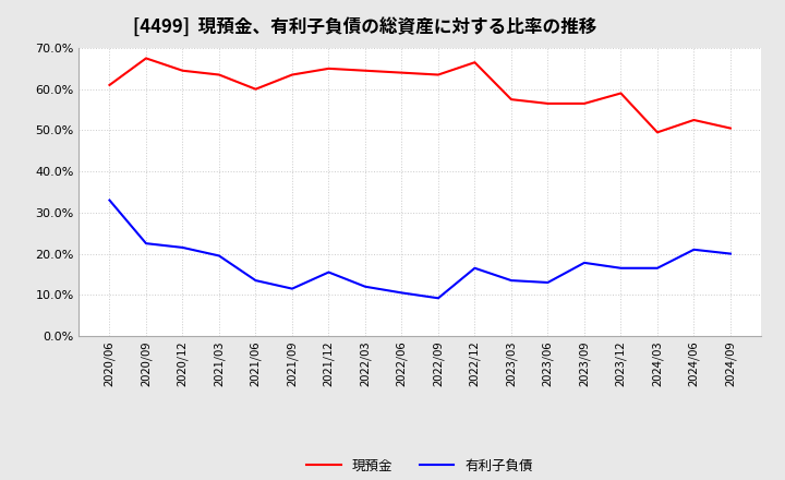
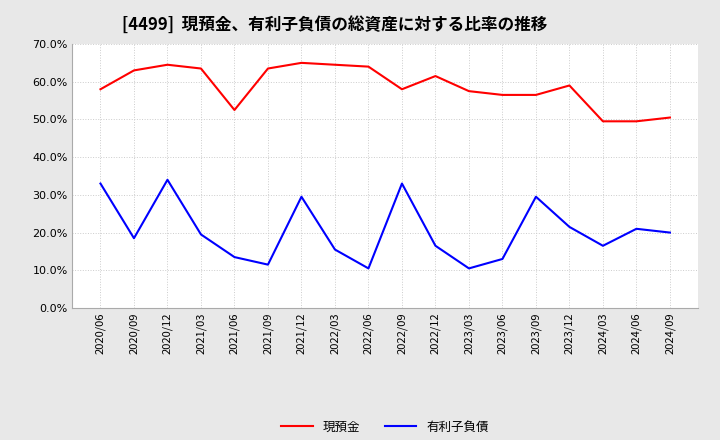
現預金/2020/06: 61.0% -> 58.0%
現預金/2020/09: 67.5% -> 63.0%
有利子負債/2020/09: 22.5% -> 18.5%
有利子負債/2020/12: 21.5% -> 34.0%
現預金/2021/06: 60.0% -> 52.5%
有利子負債/2021/12: 15.5% -> 29.5%
有利子負債/2022/03: 12.0% -> 15.5%
現預金/2022/09: 63.5% -> 58.0%
有利子負債/2022/09: 9.2% -> 33.0%
現預金/2022/12: 66.5% -> 61.5%
有利子負債/2023/03: 13.5% -> 10.5%
有利子負債/2023/09: 17.8% -> 29.5%
有利子負債/2023/12: 16.5% -> 21.5%
現預金/2024/06: 52.5% -> 49.5%
